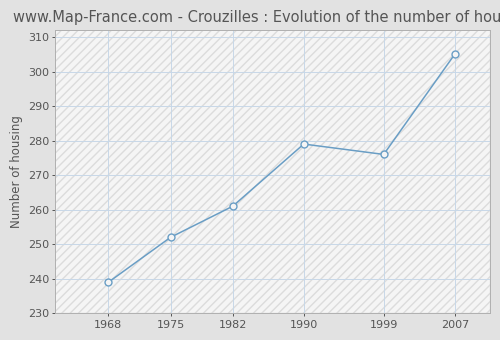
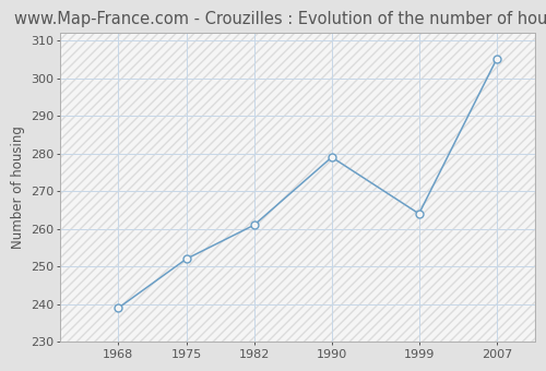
1999: 276 -> 264
